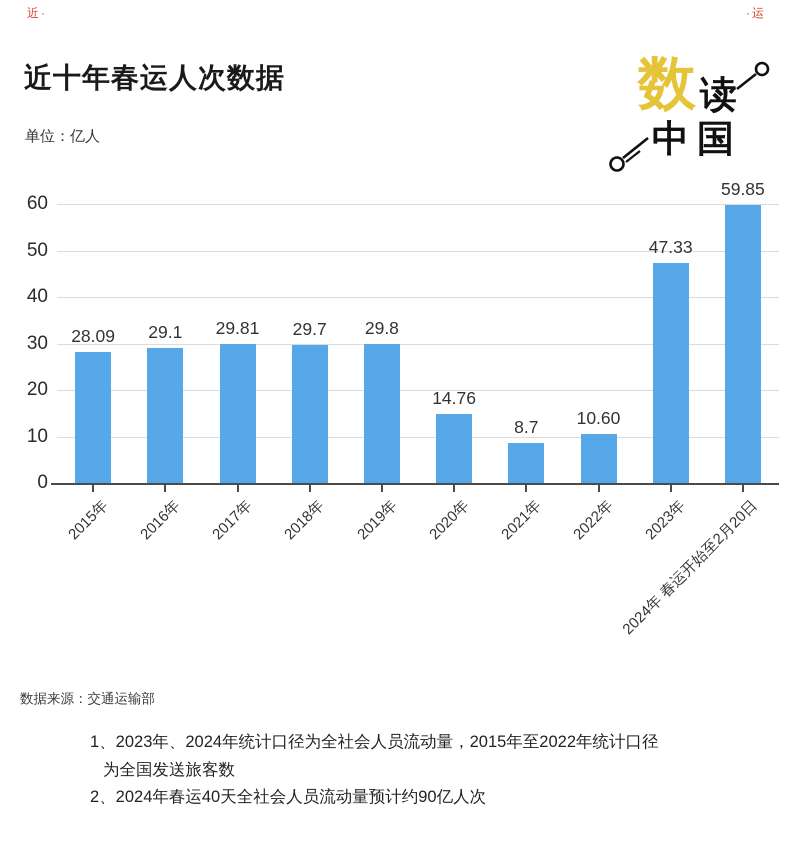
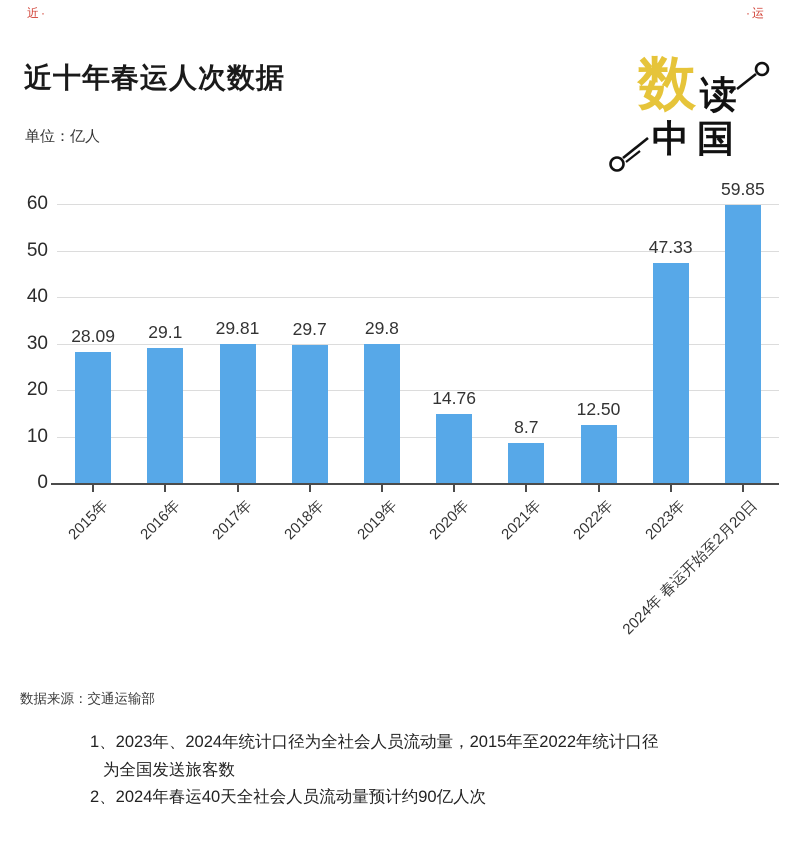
2022年: 10.60 -> 12.50
